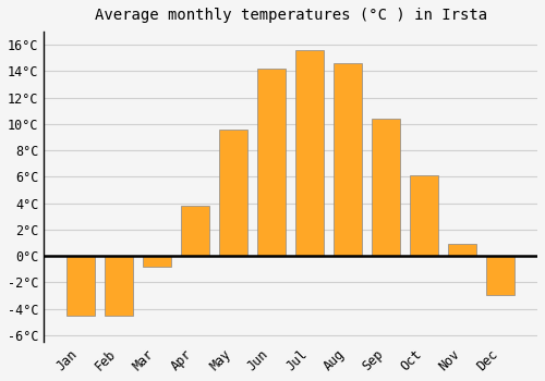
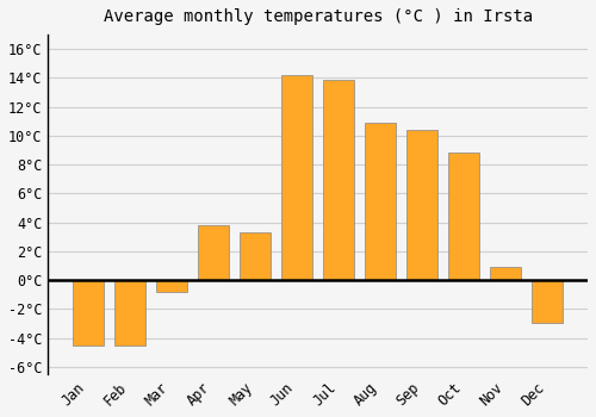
May: 9.6°C -> 3.3°C
Jul: 15.6°C -> 13.9°C
Aug: 14.6°C -> 10.9°C
Oct: 6.1°C -> 8.8°C
